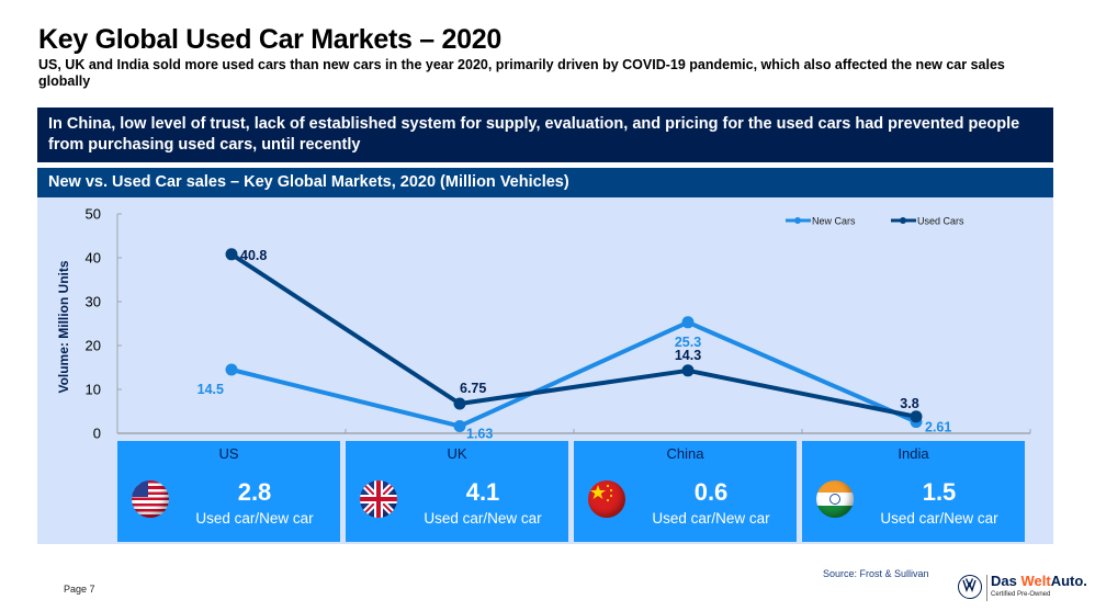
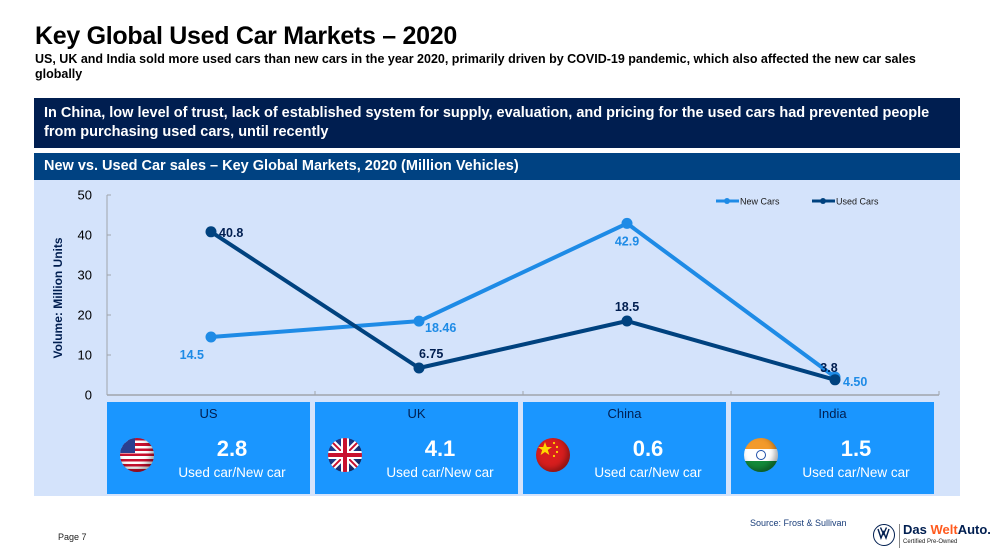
New Cars/UK: 1.63 -> 18.46
New Cars/China: 25.3 -> 42.9
Used Cars/China: 14.3 -> 18.5
New Cars/India: 2.61 -> 4.50
